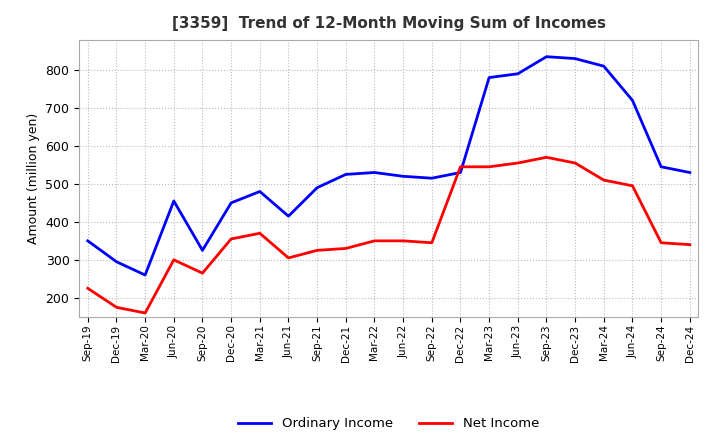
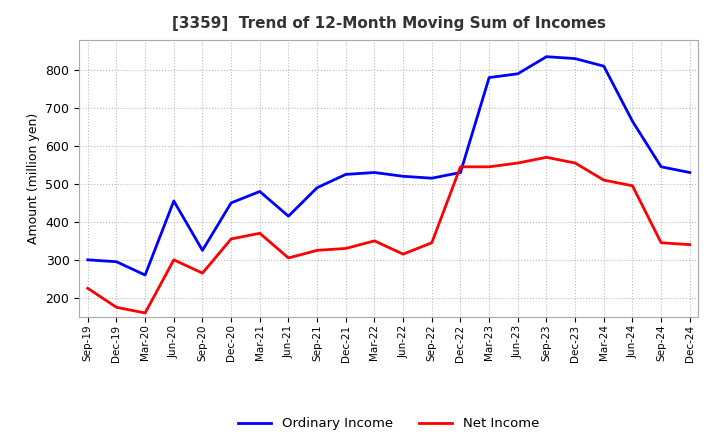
Ordinary Income/Sep-19: 350 -> 300
Net Income/Jun-22: 350 -> 315
Ordinary Income/Jun-24: 720 -> 665
